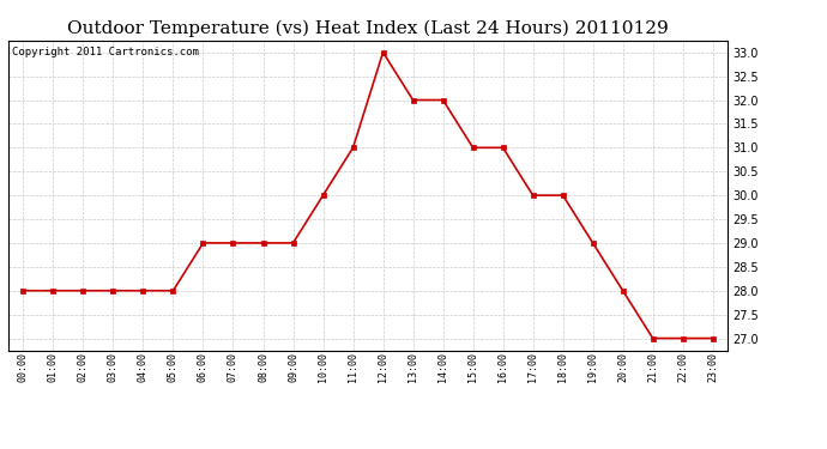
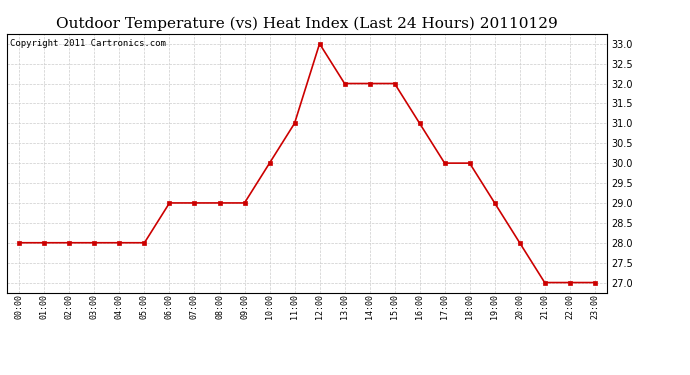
15:00: 31 -> 32
